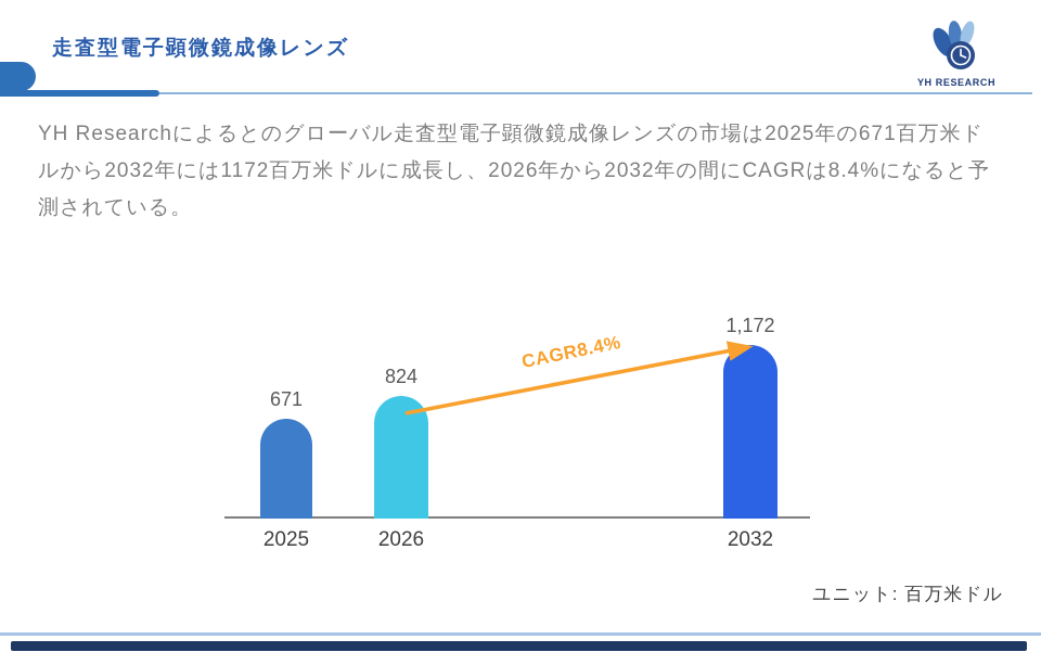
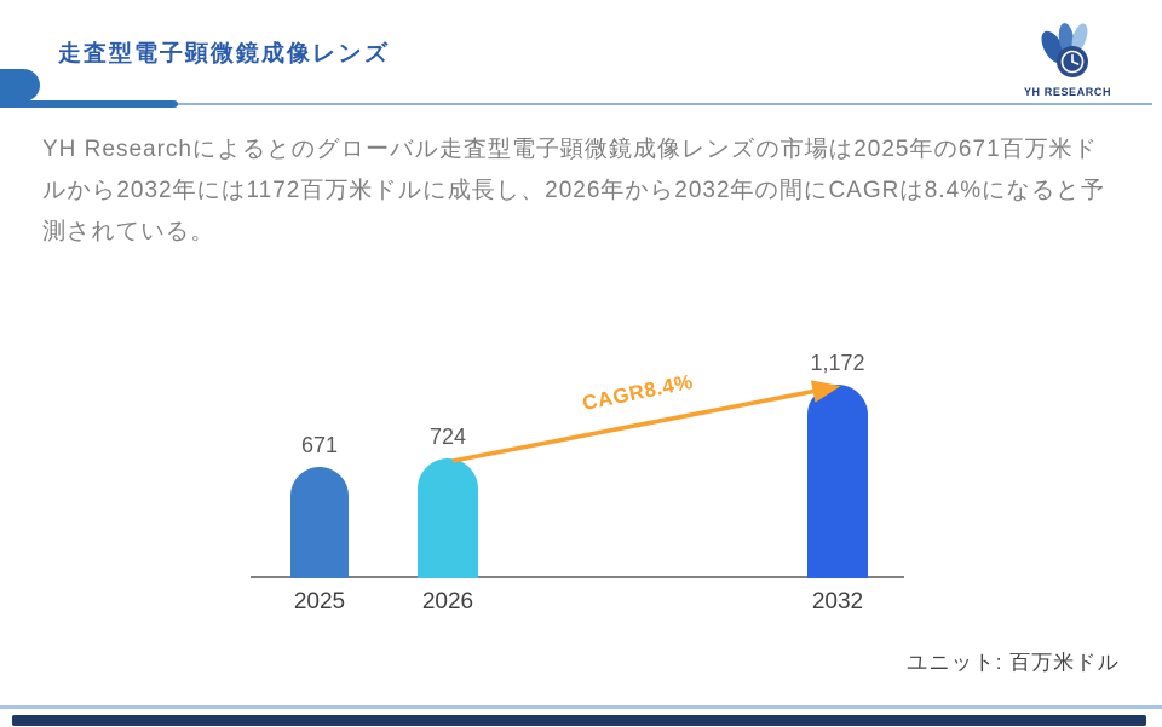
2026: 824 -> 724
